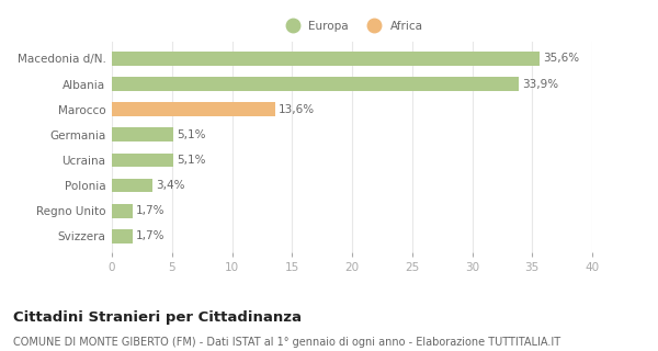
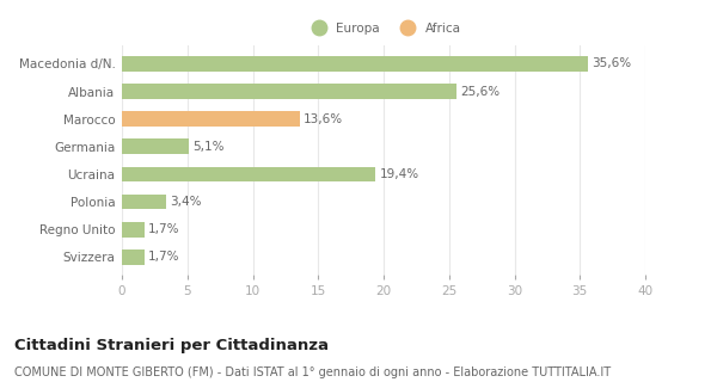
Albania: 33,9% -> 25,6%
Ucraina: 5,1% -> 19,4%
